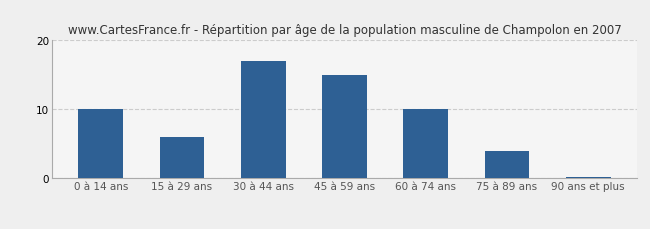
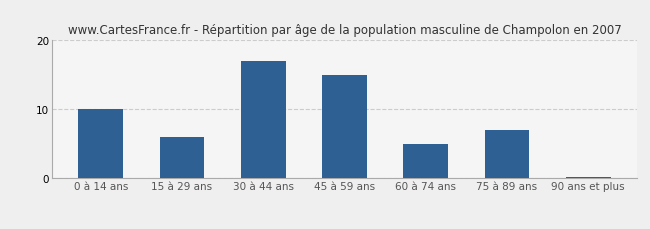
60 à 74 ans: 10.0 -> 5.0
75 à 89 ans: 4.0 -> 7.0
